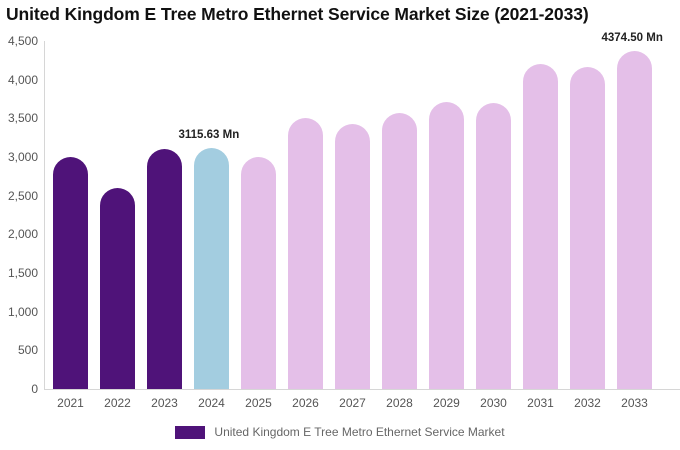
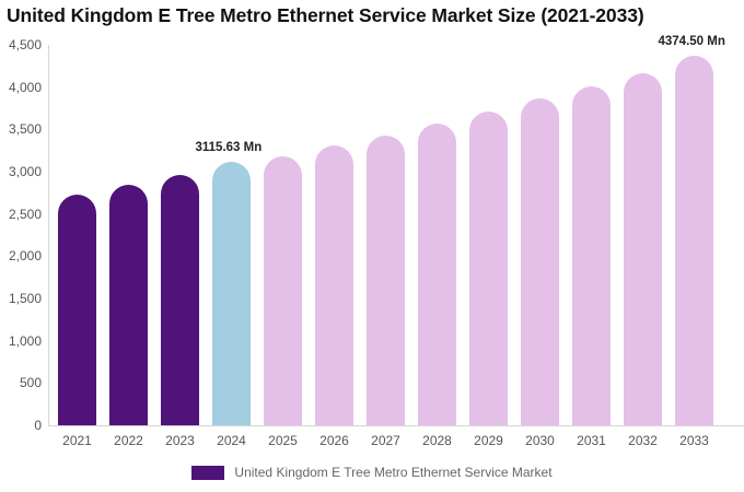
2021: 3000 -> 2700
2022: 2600 -> 2800
2023: 3100 -> 3000
2025: 3000 -> 3200
2026: 3500 -> 3300
2030: 3700 -> 3900
2031: 4200 -> 4000
